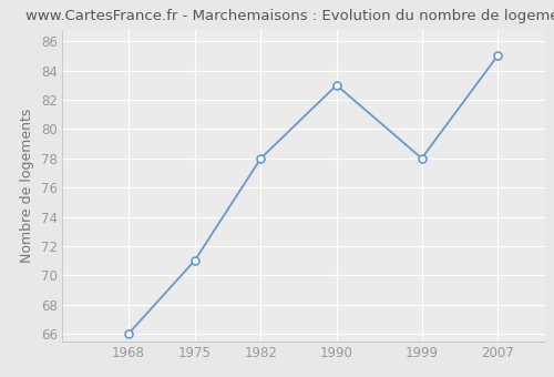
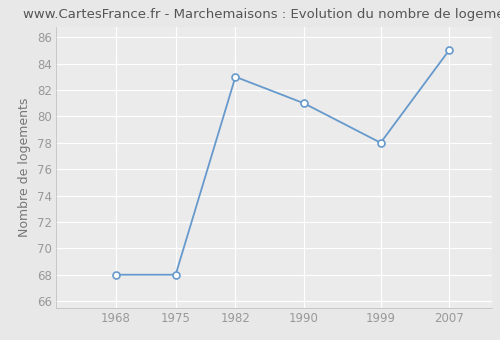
1968: 66 -> 68
1975: 71 -> 68
1982: 78 -> 83
1990: 83 -> 81
